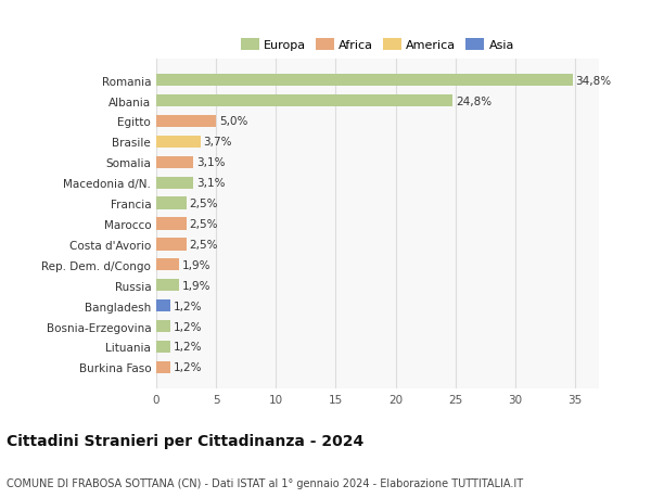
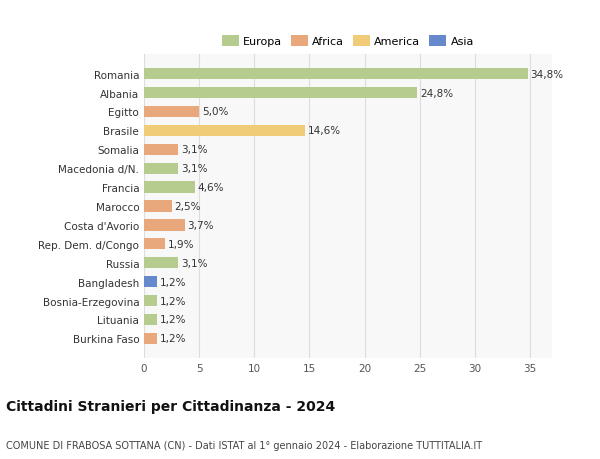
Brasile: 3,7% -> 14,6%
Francia: 2,5% -> 4,6%
Costa d'Avorio: 2,5% -> 3,7%
Russia: 1,9% -> 3,1%
